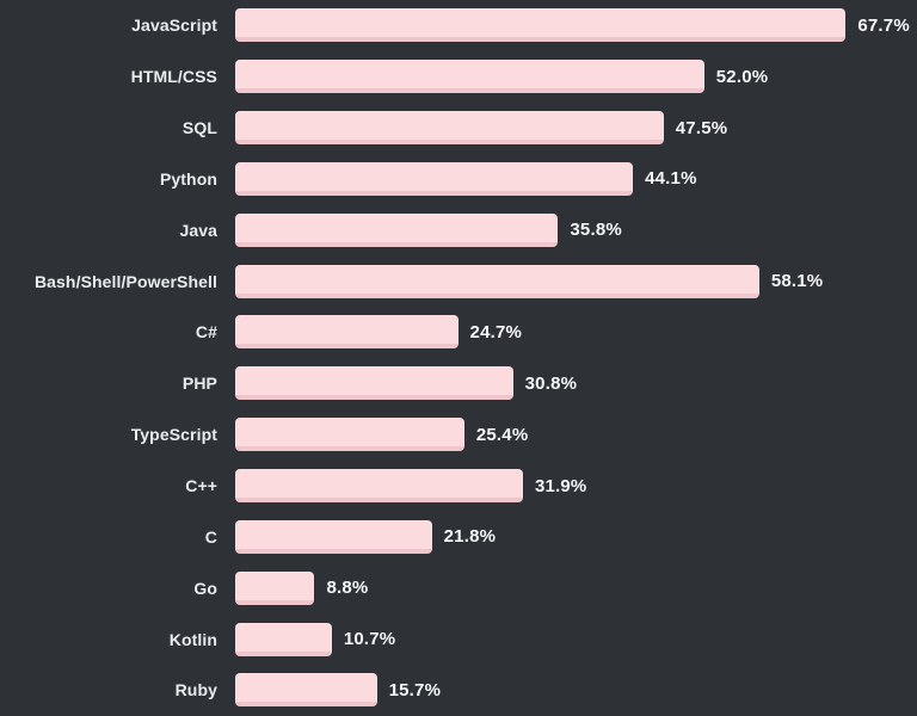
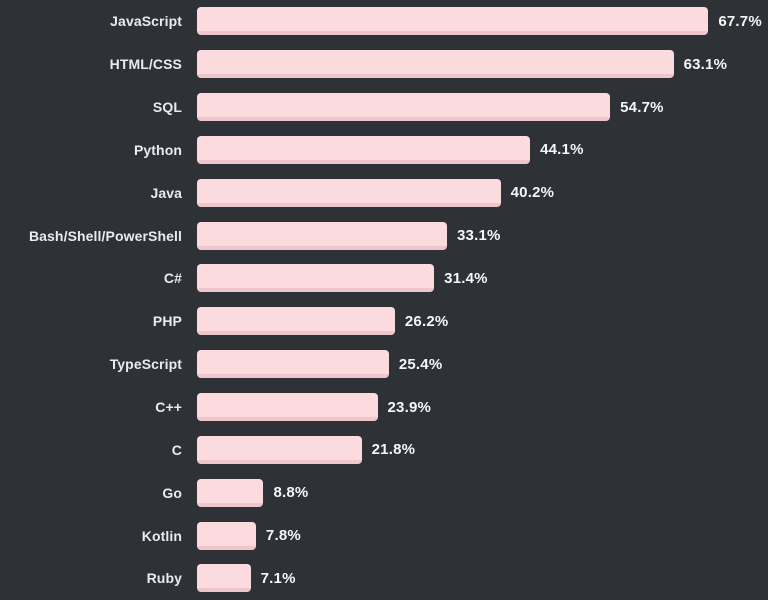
HTML/CSS: 52.0% -> 63.1%
SQL: 47.5% -> 54.7%
Java: 35.8% -> 40.2%
Bash/Shell/PowerShell: 58.1% -> 33.1%
C#: 24.7% -> 31.4%
PHP: 30.8% -> 26.2%
C++: 31.9% -> 23.9%
Kotlin: 10.7% -> 7.8%
Ruby: 15.7% -> 7.1%
